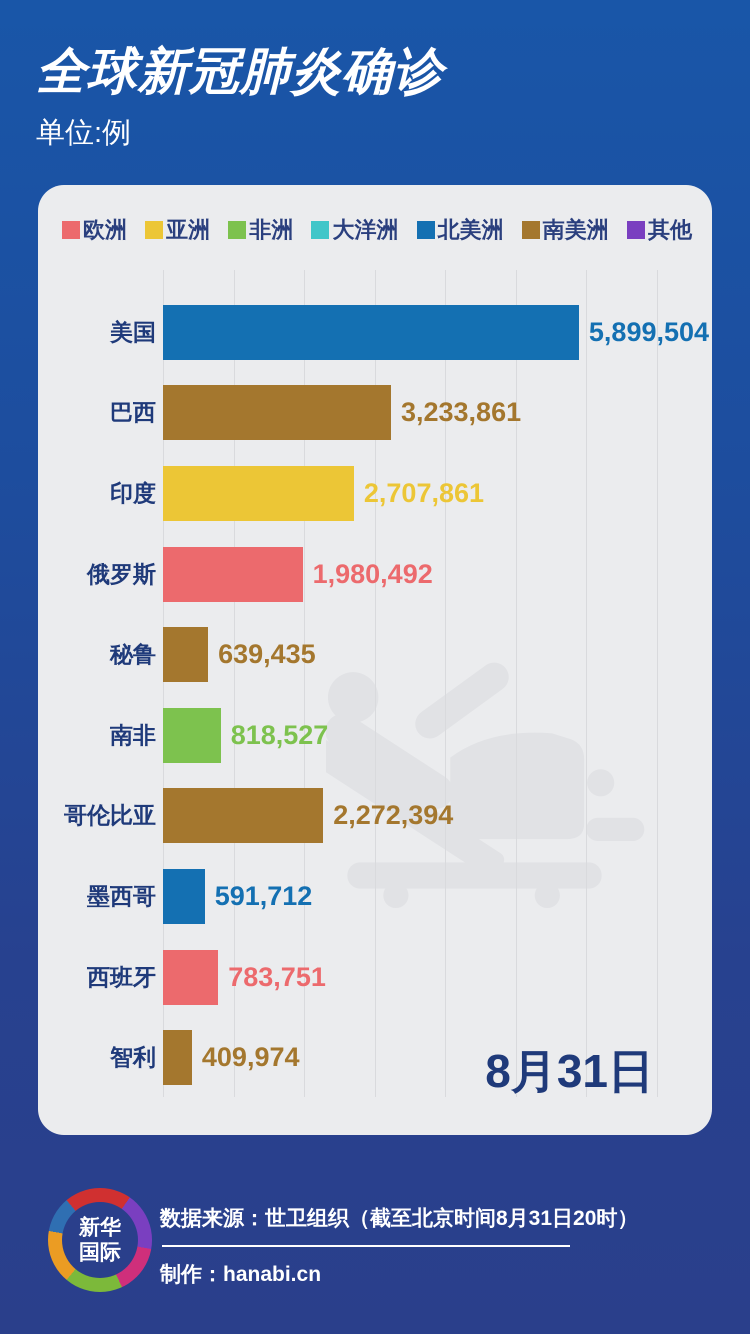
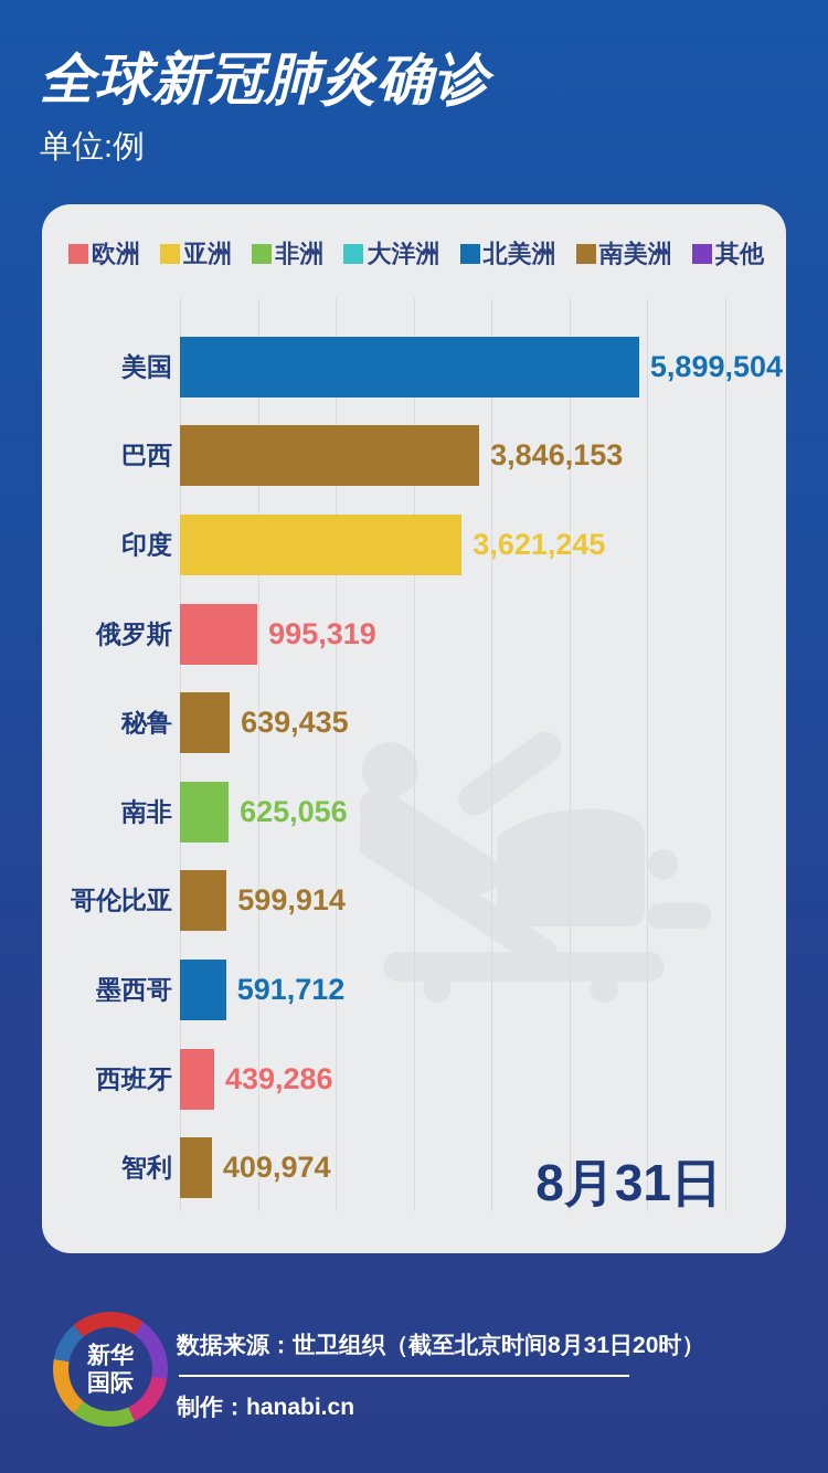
巴西: 3,233,861 -> 3,846,153
印度: 2,707,861 -> 3,621,245
俄罗斯: 1,980,492 -> 995,319
南非: 818,527 -> 625,056
哥伦比亚: 2,272,394 -> 599,914
西班牙: 783,751 -> 439,286
